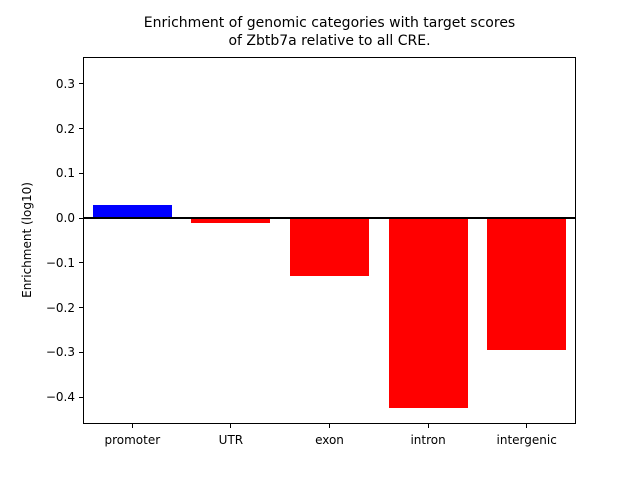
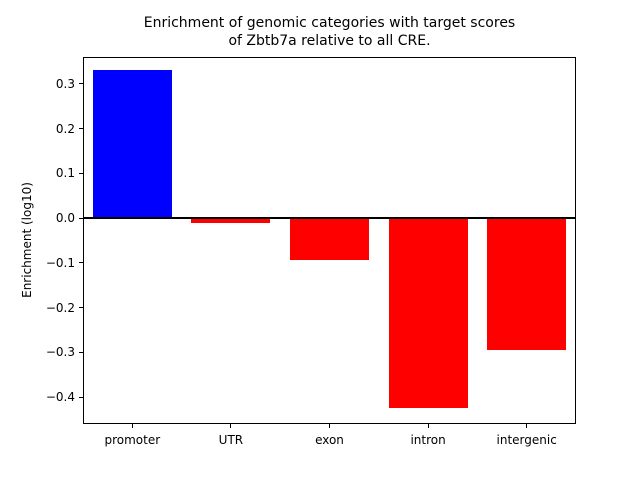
promoter: 0.03 -> 0.33
exon: -0.13 -> -0.09
